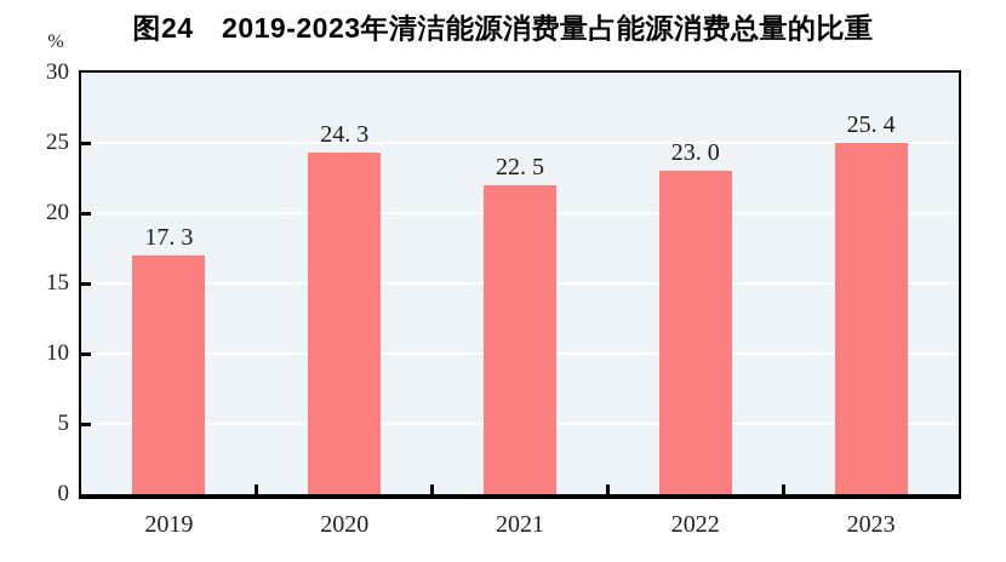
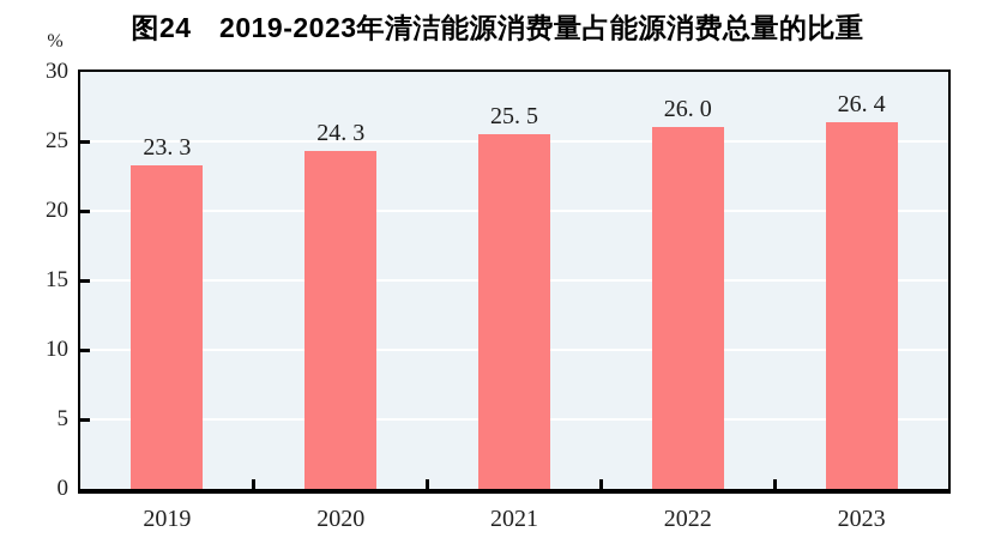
2019: 17 -> 23
2021: 22 -> 25
2022: 23 -> 26
2023: 25 -> 26
